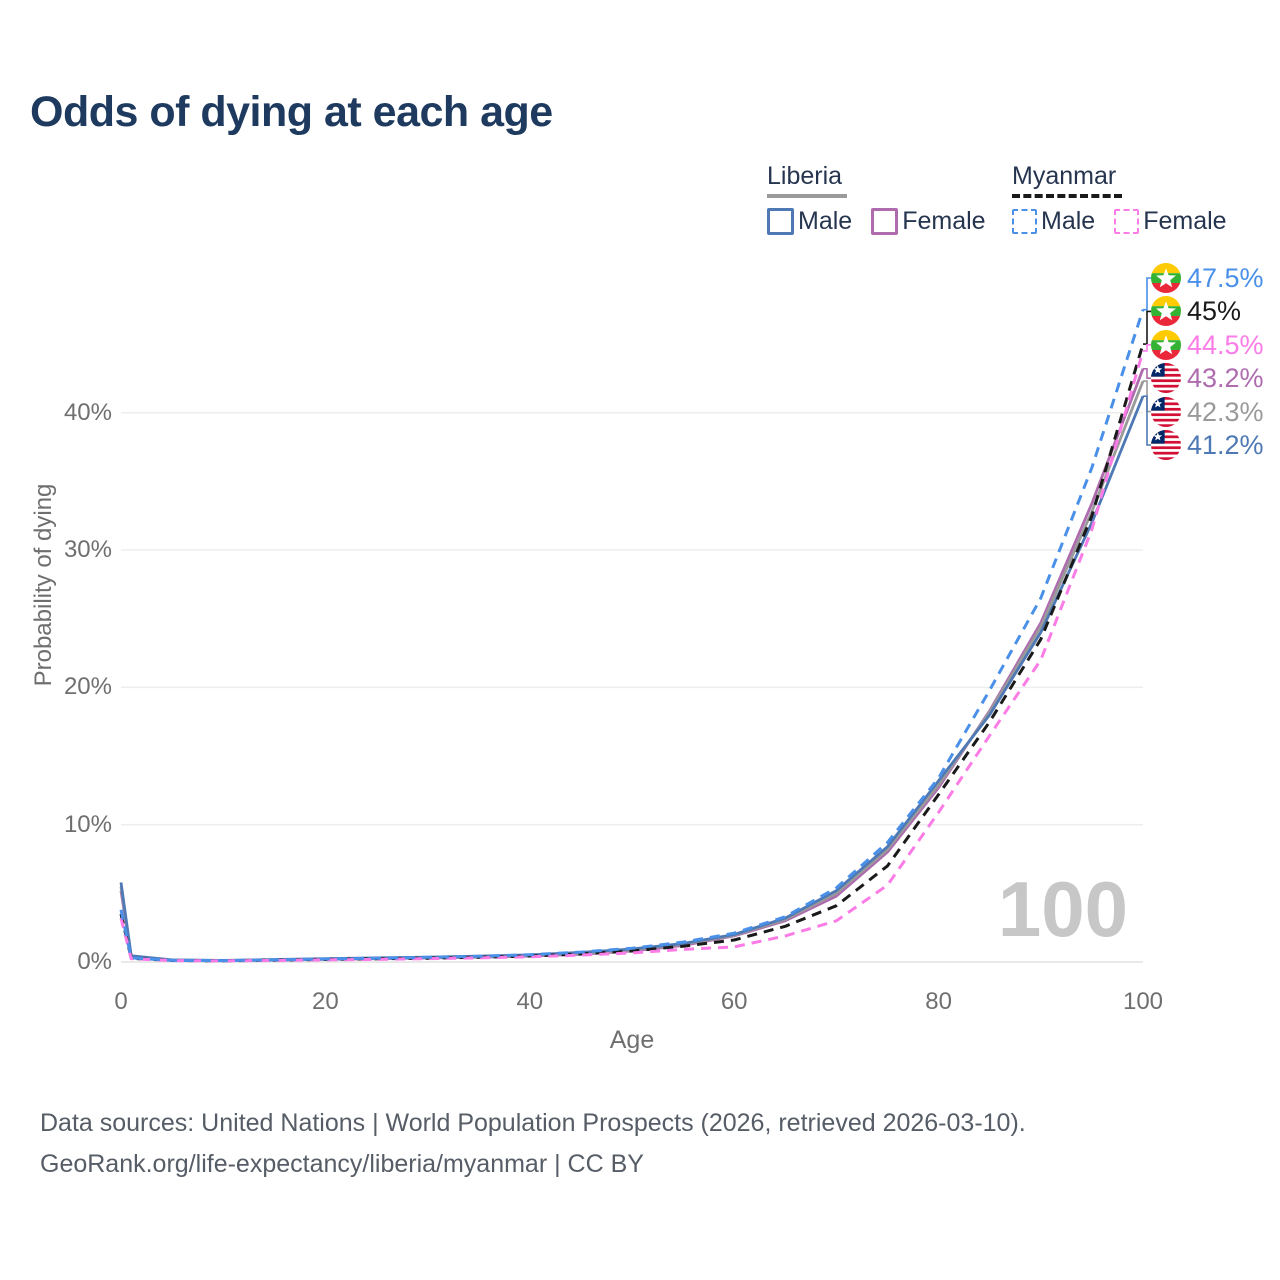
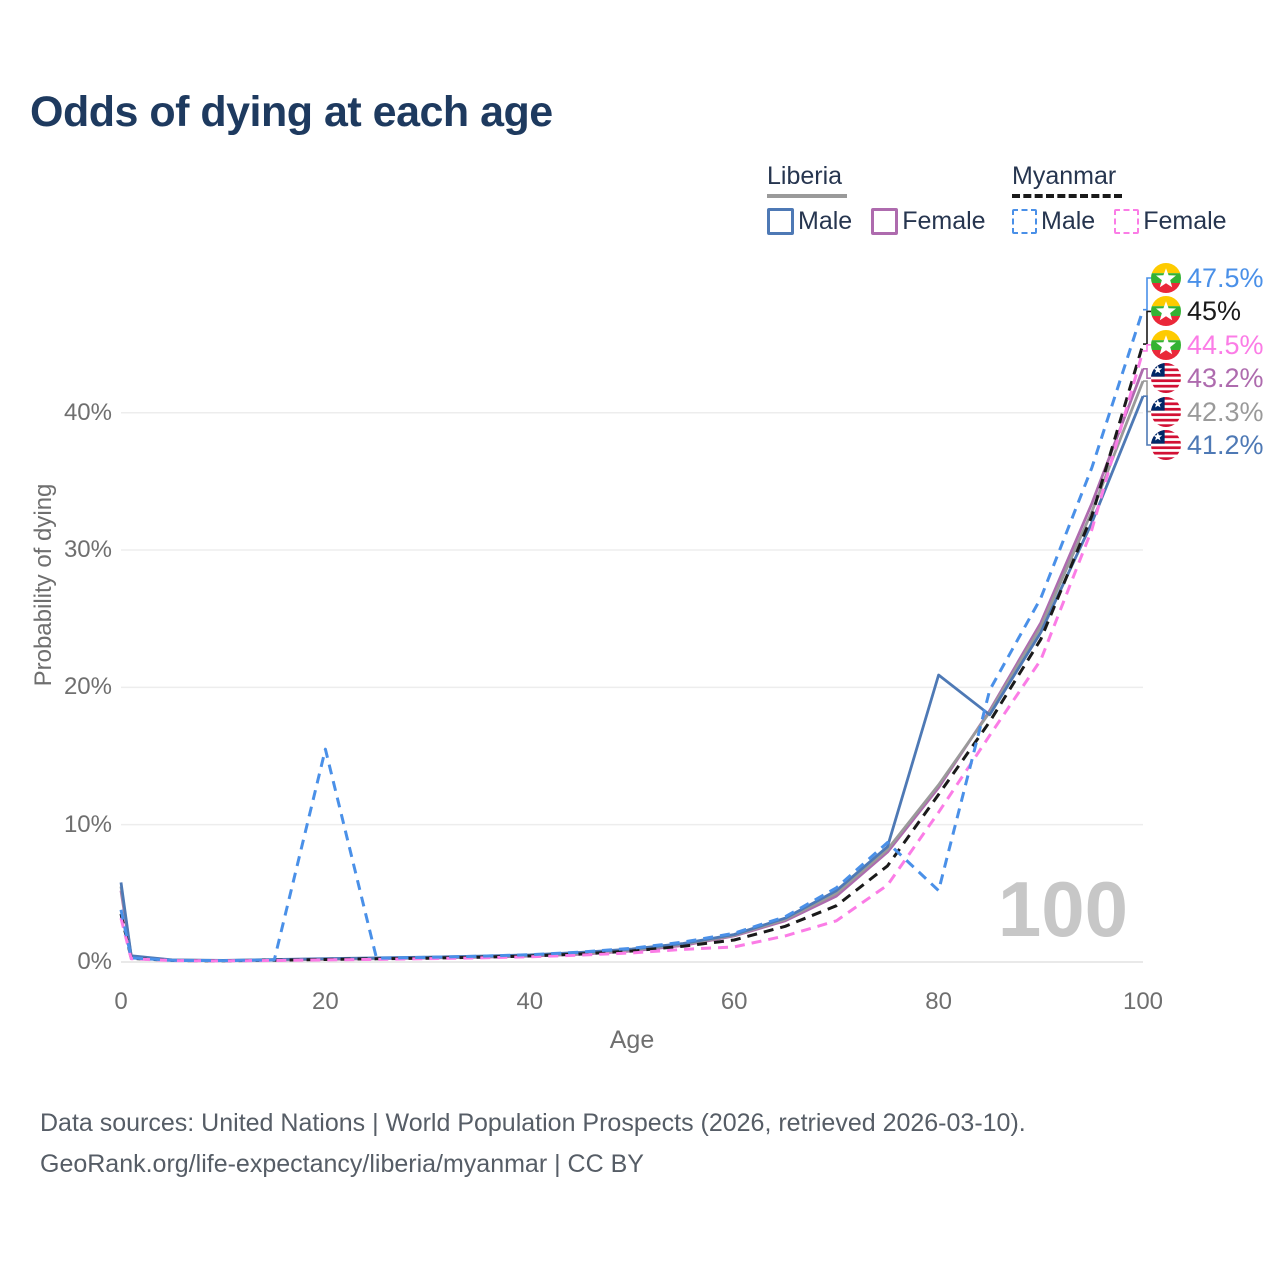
Myanmar Male/20: 0.2% -> 15.5%
Liberia Male/80: 13.2% -> 20.9%
Myanmar Male/80: 13.4% -> 5.2%
